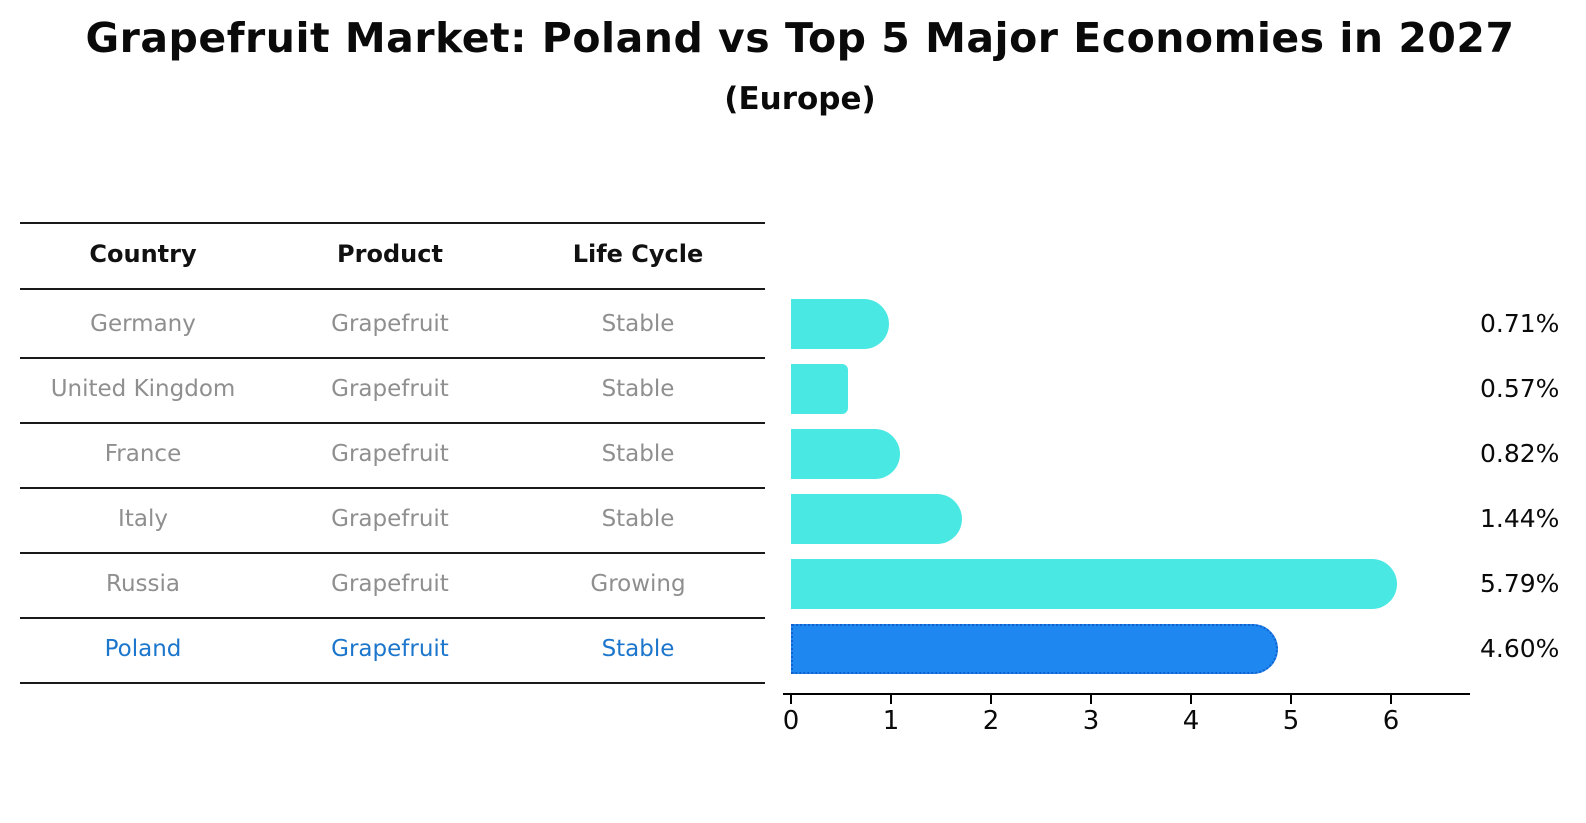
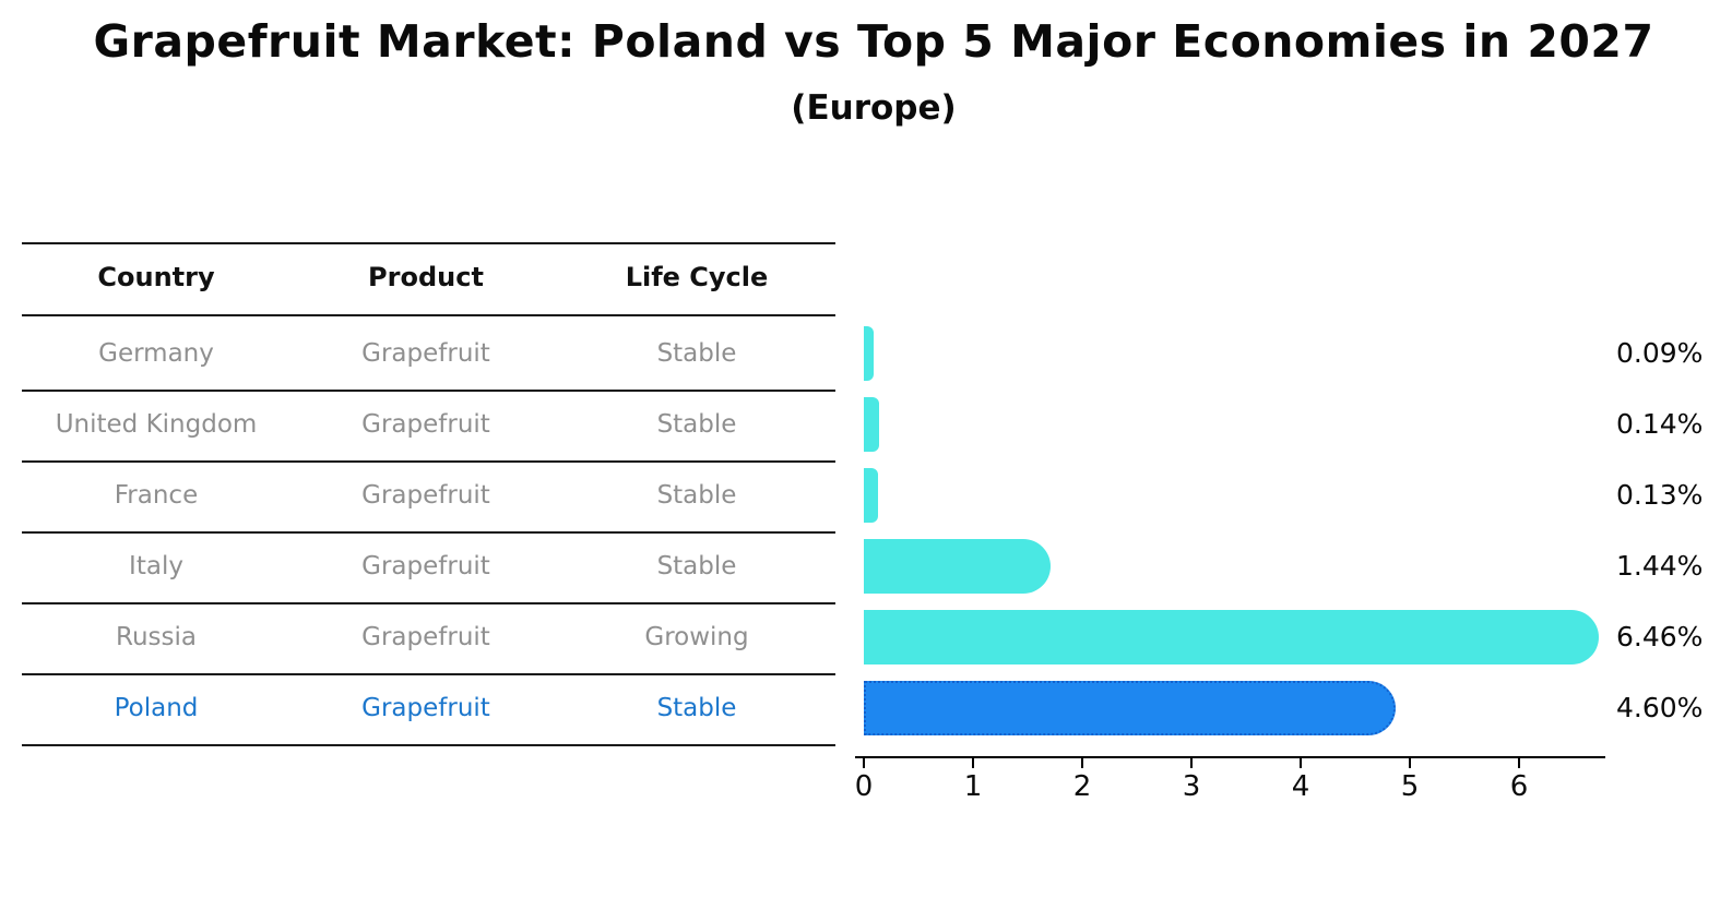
Germany: 0.71% -> 0.09%
United Kingdom: 0.57% -> 0.14%
France: 0.82% -> 0.13%
Russia: 5.79% -> 6.46%
